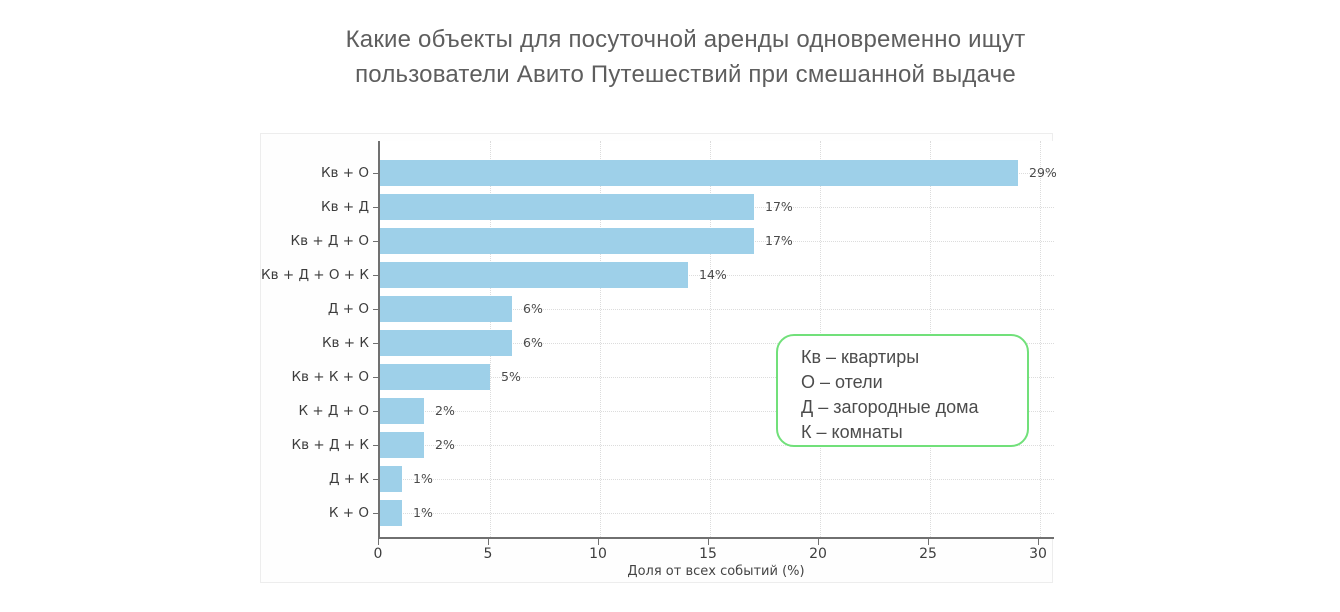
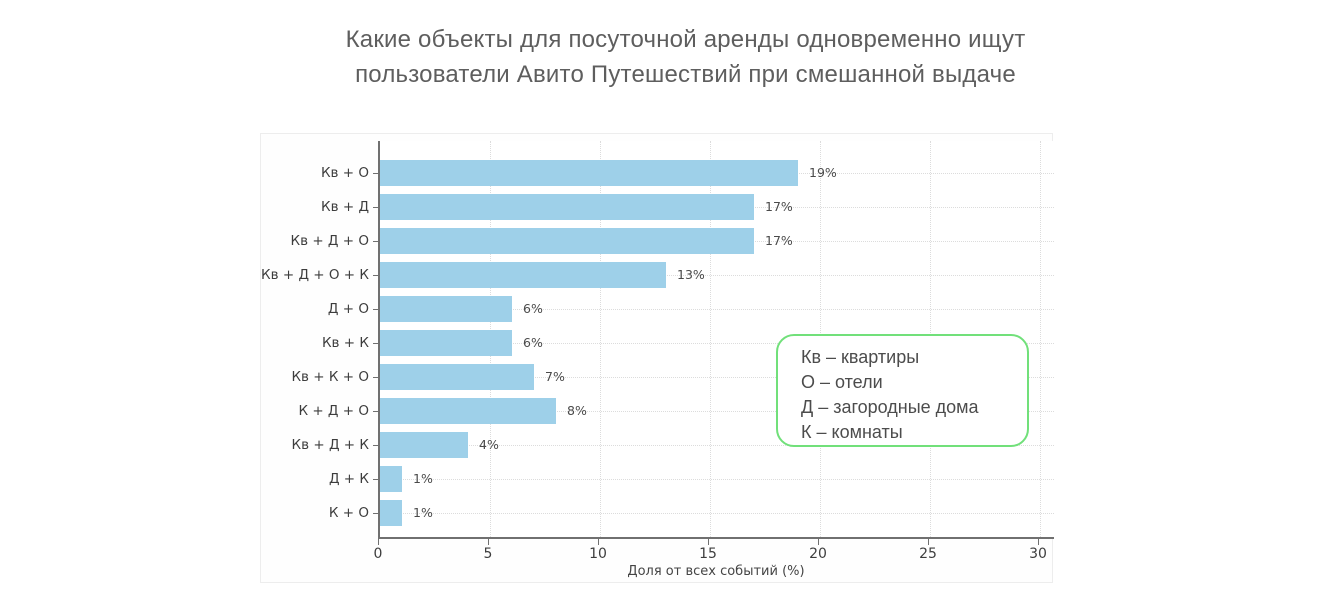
Кв + О: 29% -> 19%
Кв + Д + О + К: 14% -> 13%
Кв + К + О: 5% -> 7%
К + Д + О: 2% -> 8%
Кв + Д + К: 2% -> 4%
